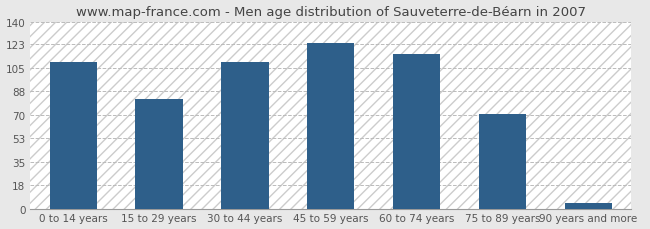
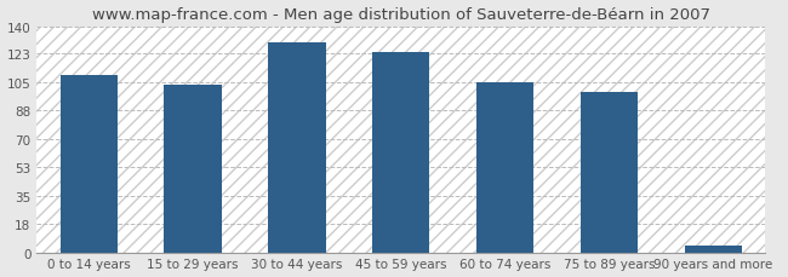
15 to 29 years: 82 -> 104
30 to 44 years: 110 -> 130
60 to 74 years: 116 -> 105
75 to 89 years: 71 -> 99
